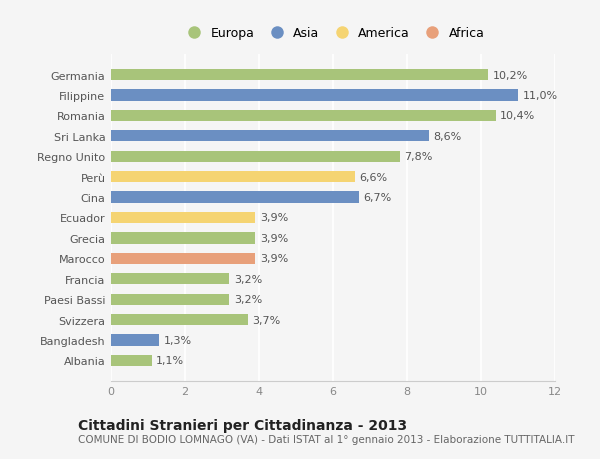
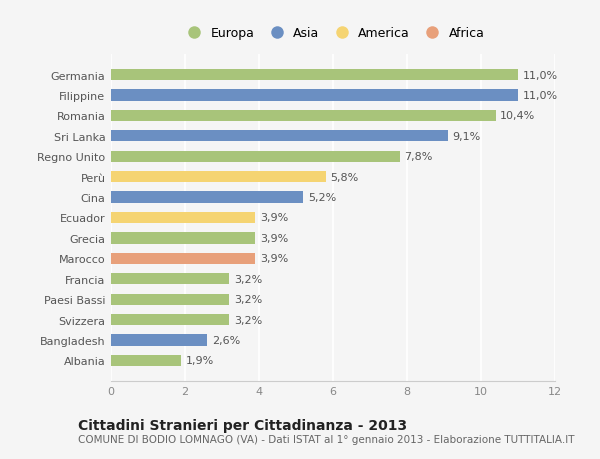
Germania: 10,2% -> 11,0%
Sri Lanka: 8,6% -> 9,1%
Perù: 6,6% -> 5,8%
Cina: 6,7% -> 5,2%
Svizzera: 3,7% -> 3,2%
Bangladesh: 1,3% -> 2,6%
Albania: 1,1% -> 1,9%
